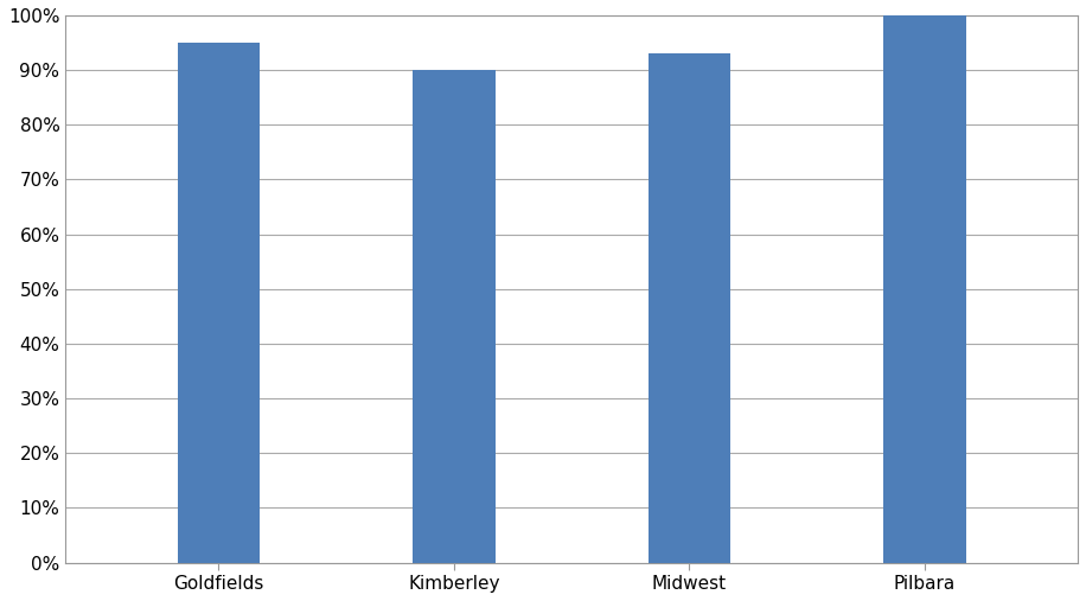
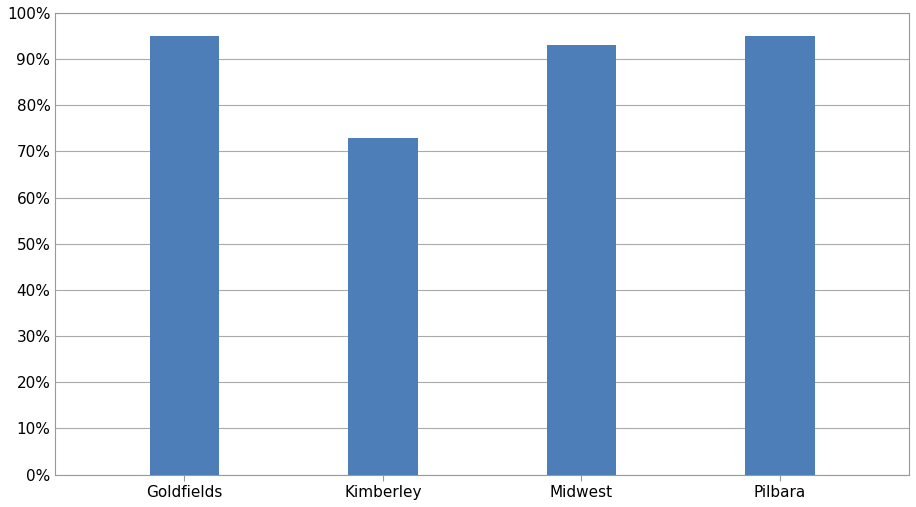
Kimberley: 90% -> 73%
Pilbara: 100% -> 95%
